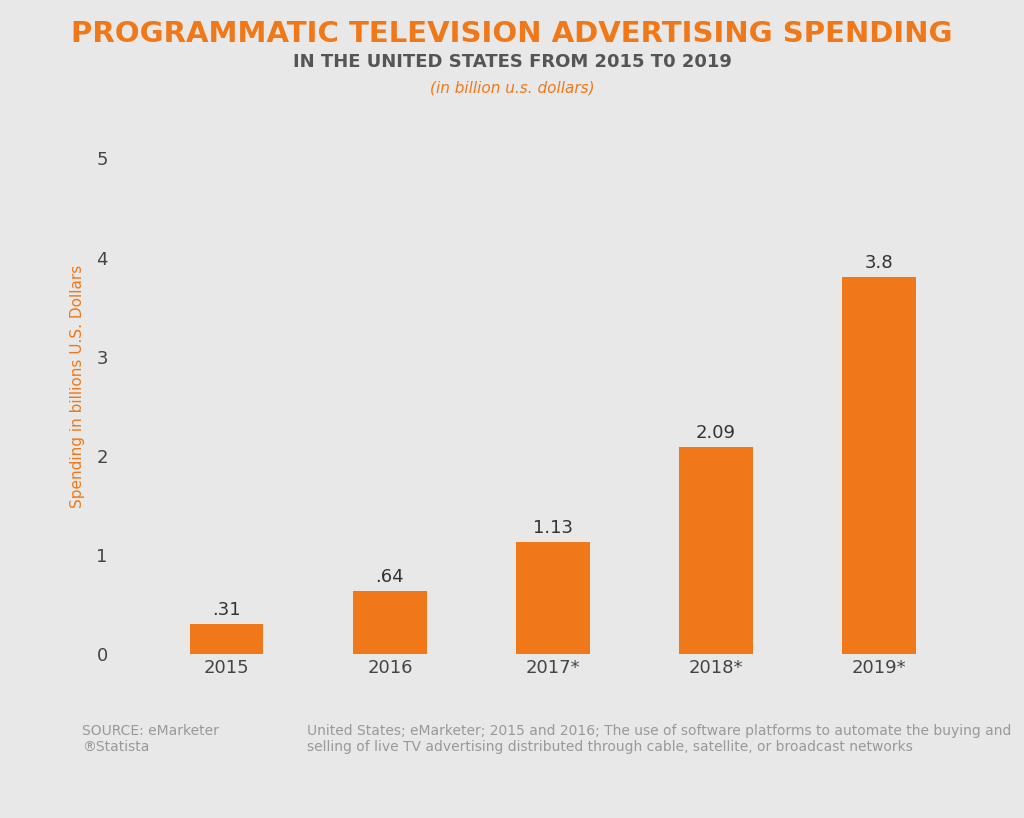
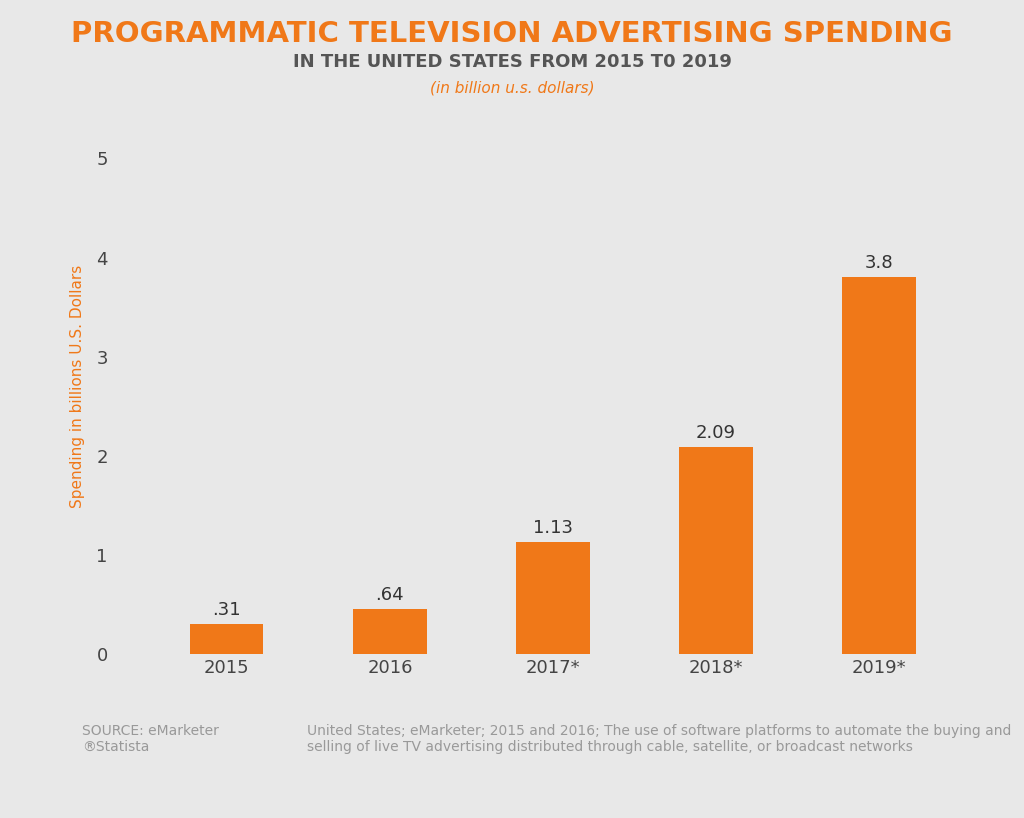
2016: 0.64 -> 0.46
